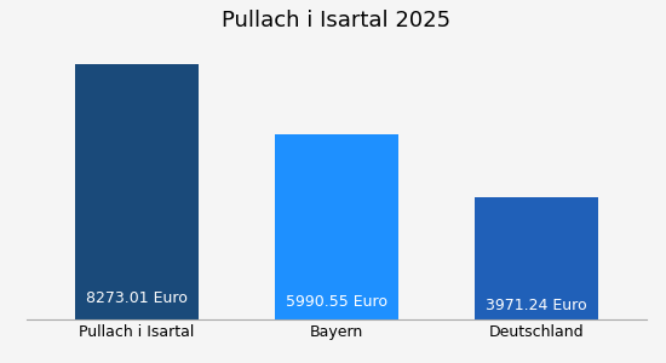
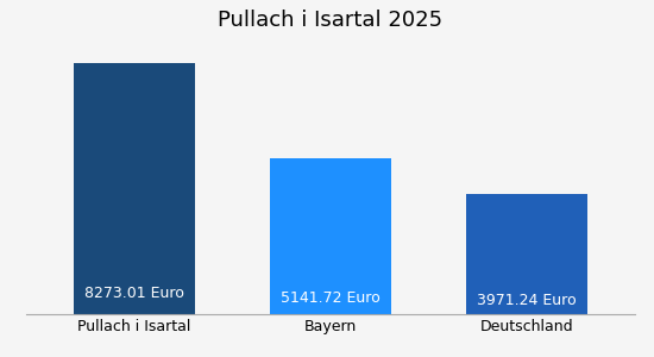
Bayern: 5990.55 -> 5141.72
